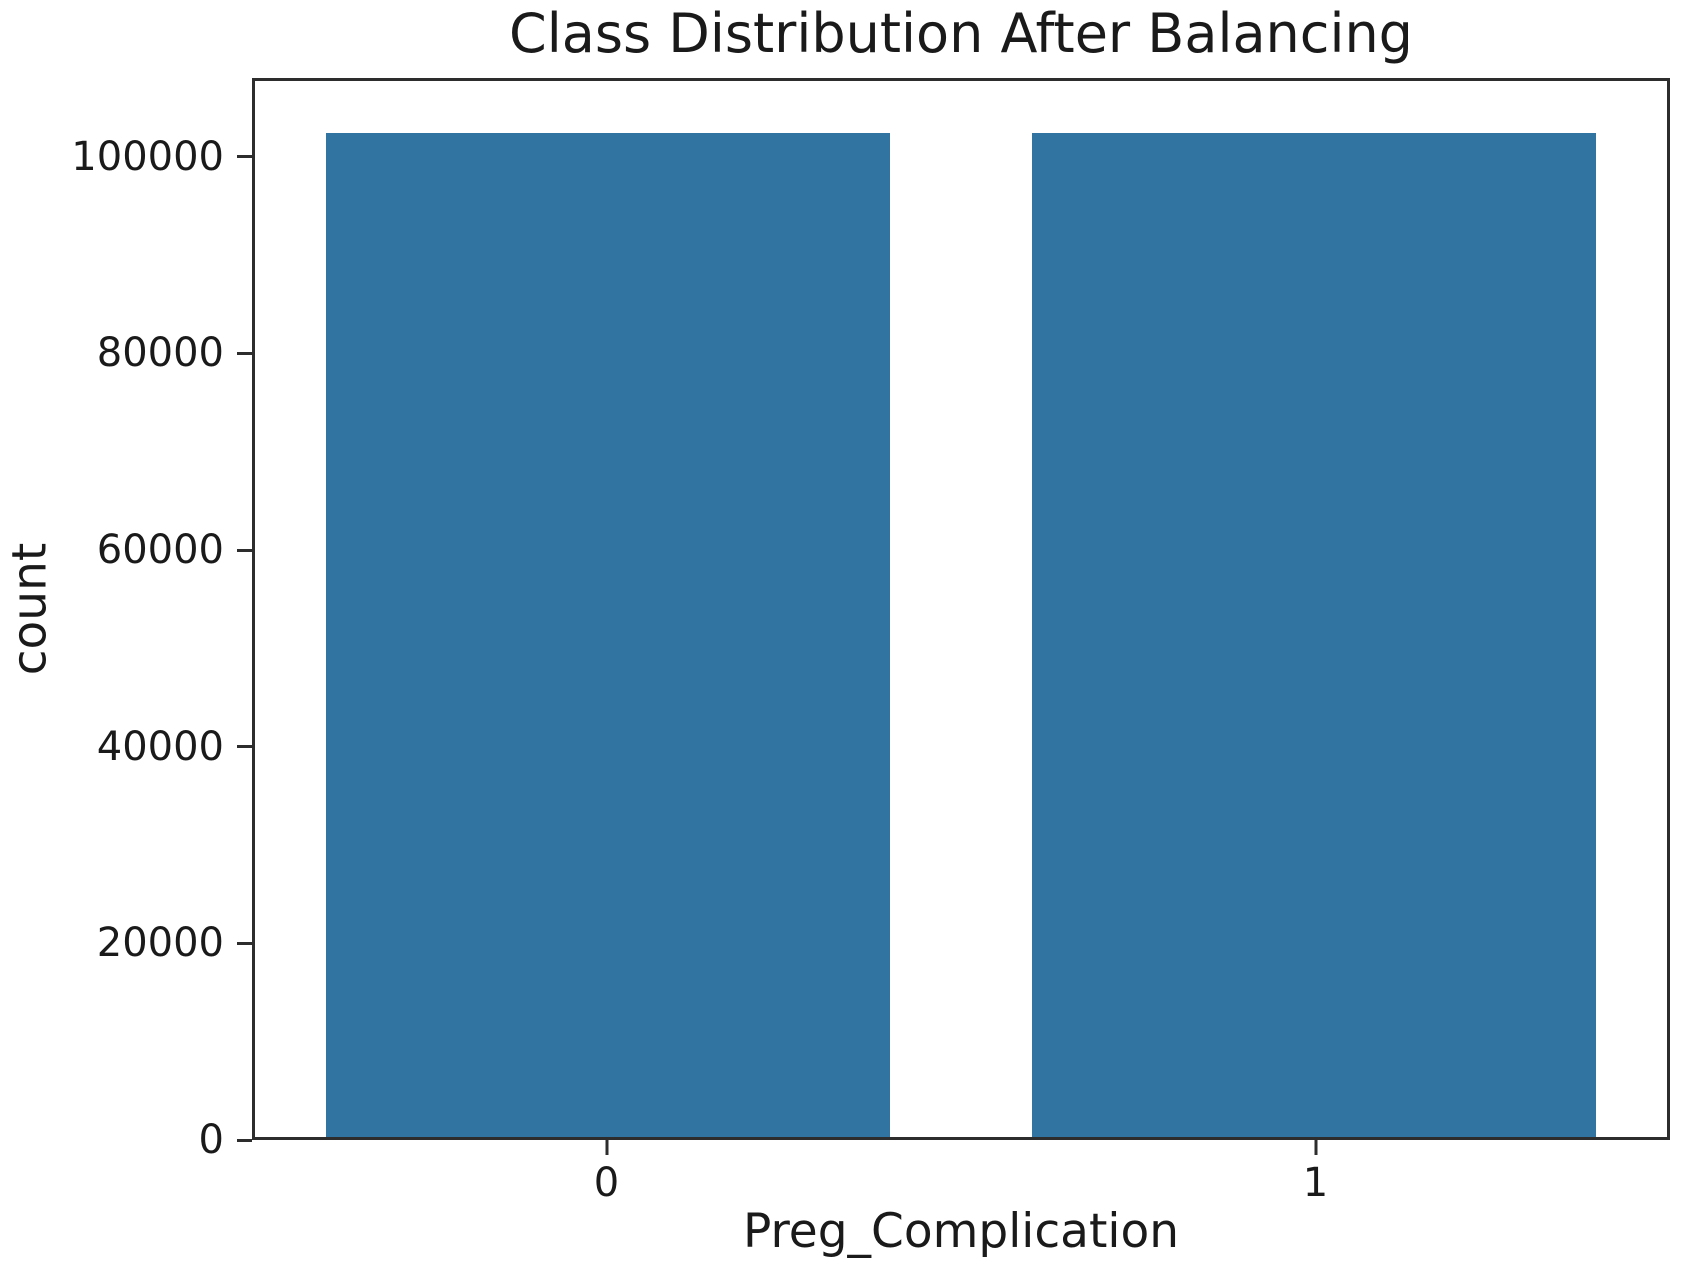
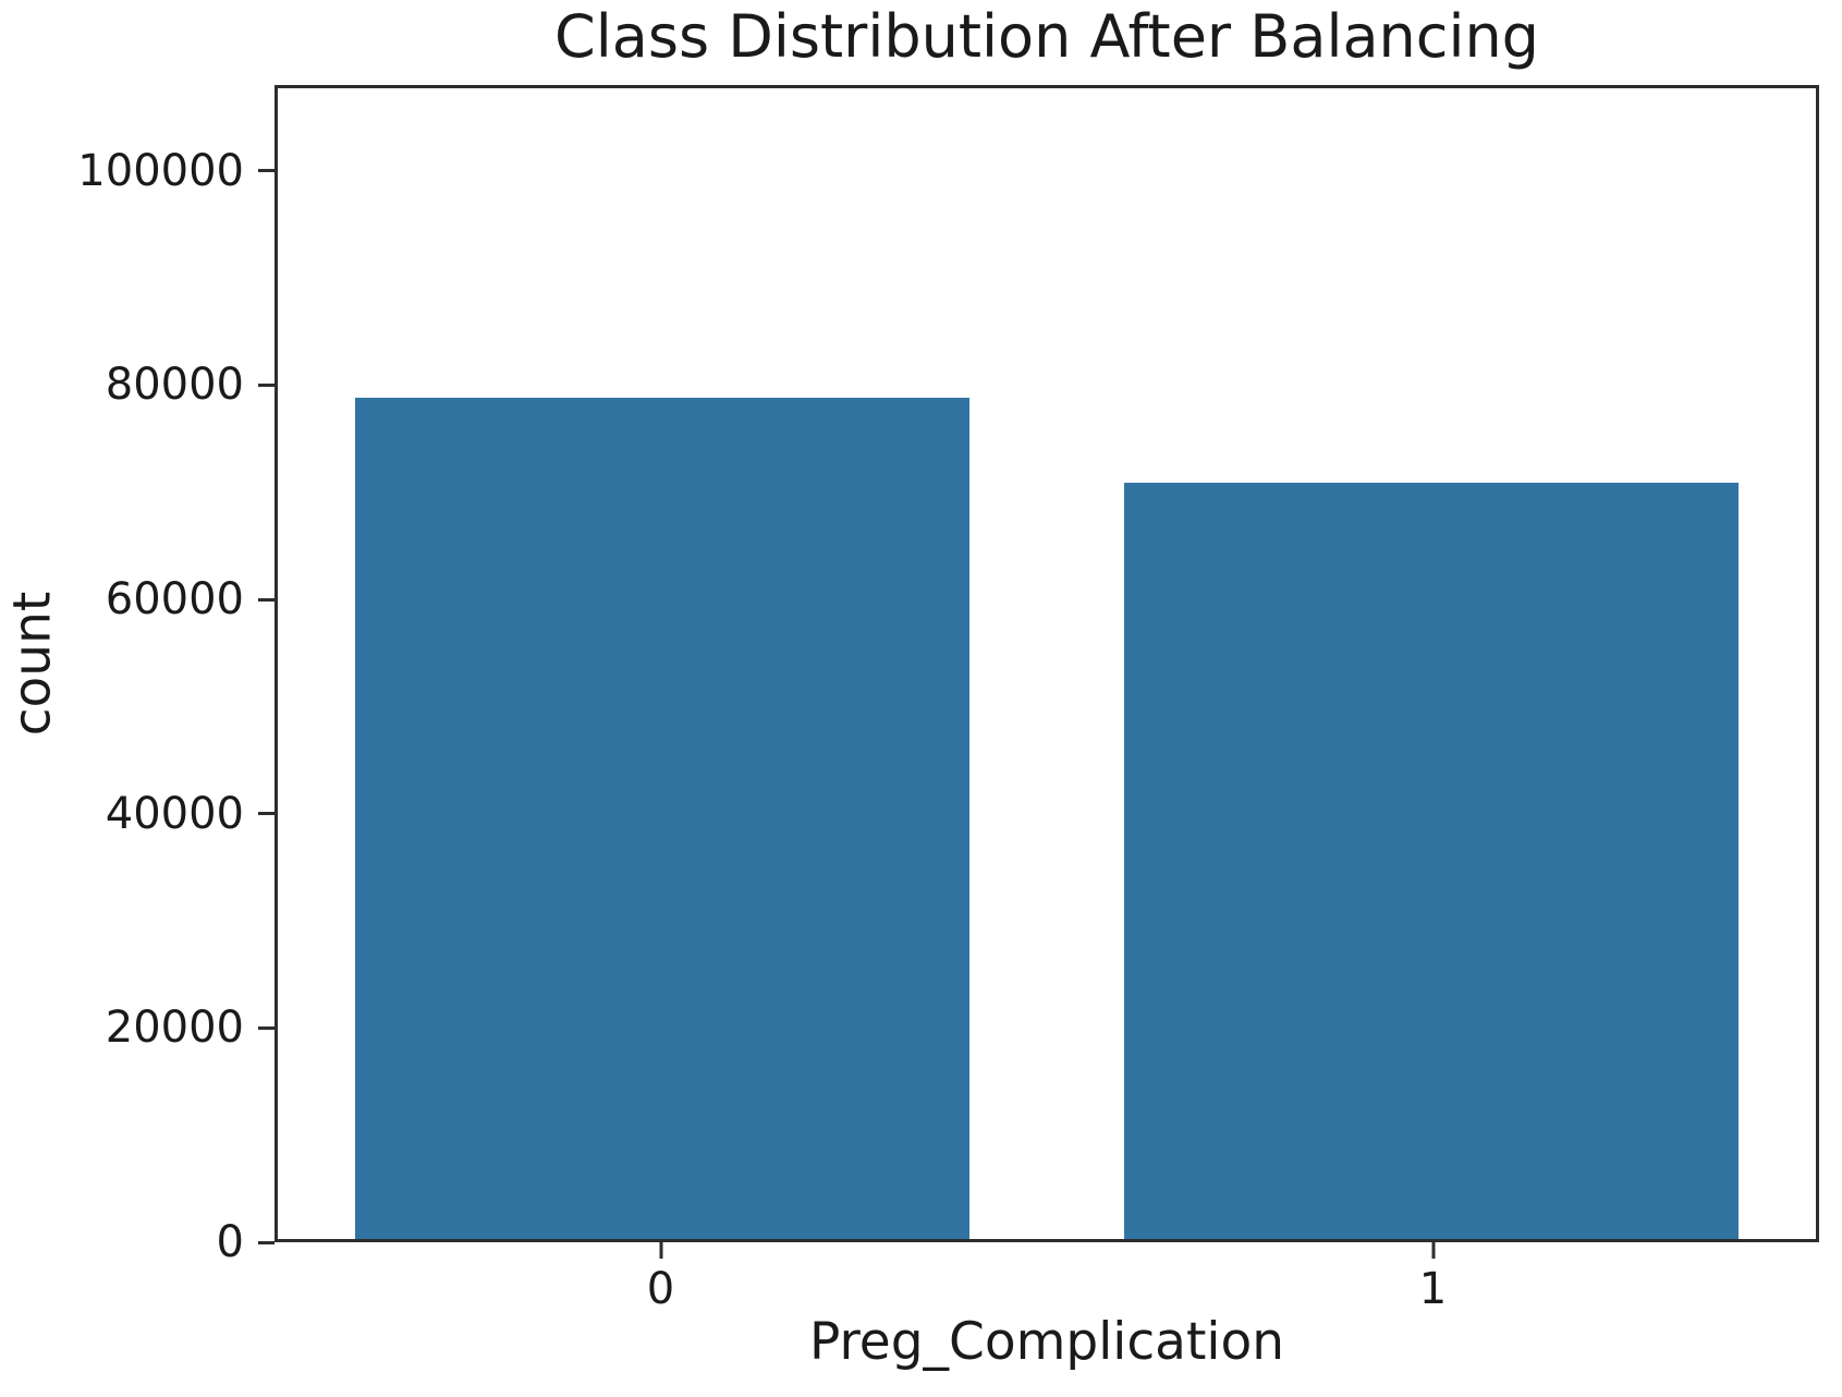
0: 103000 -> 79000
1: 103000 -> 71000
